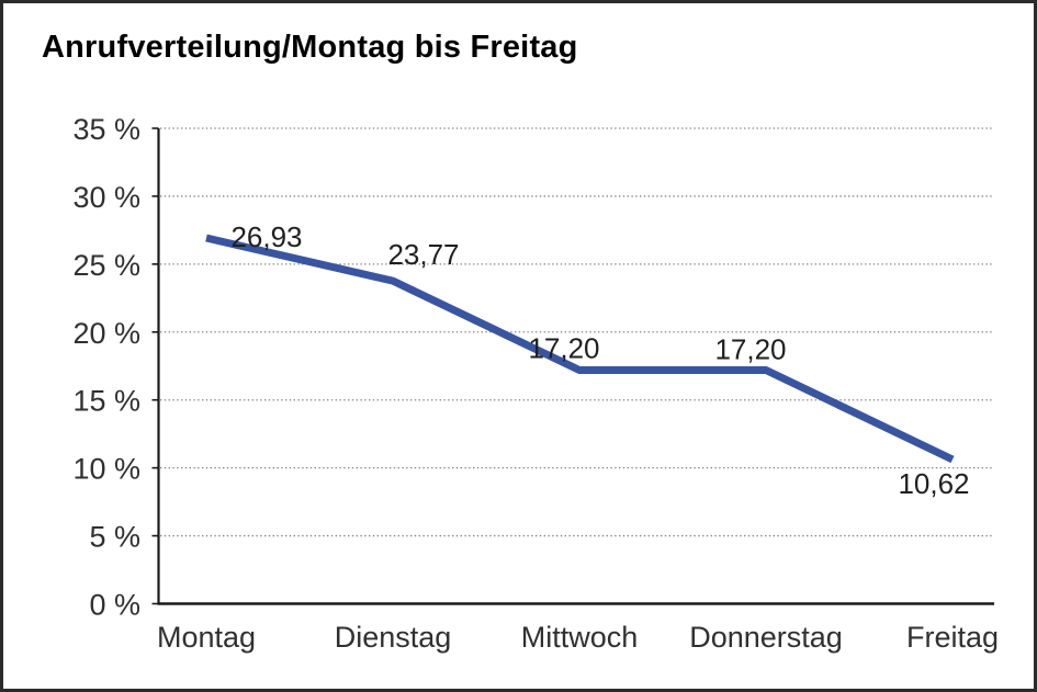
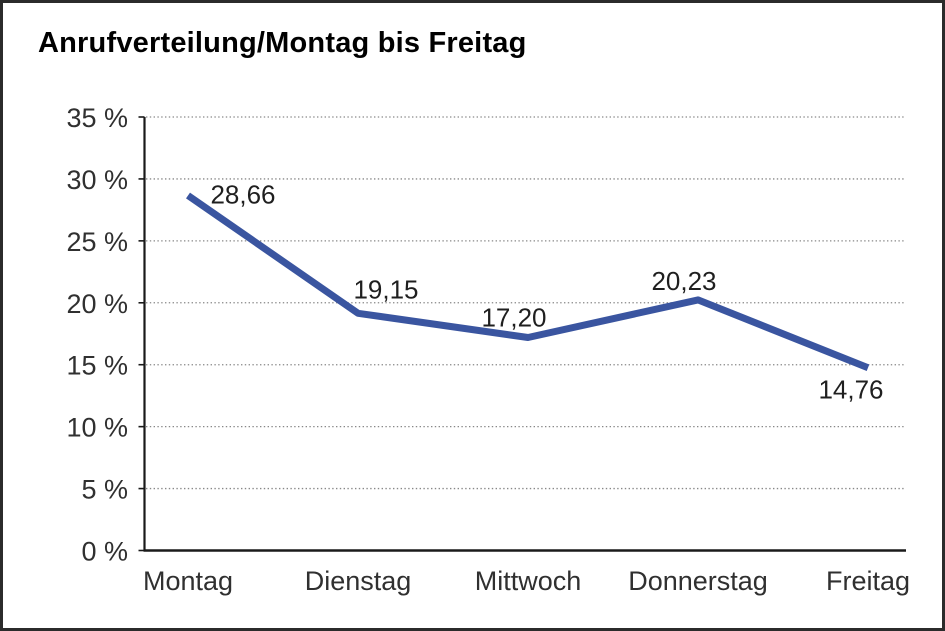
Montag: 26,93 -> 28,66
Dienstag: 23,77 -> 19,15
Donnerstag: 17,20 -> 20,23
Freitag: 10,62 -> 14,76
